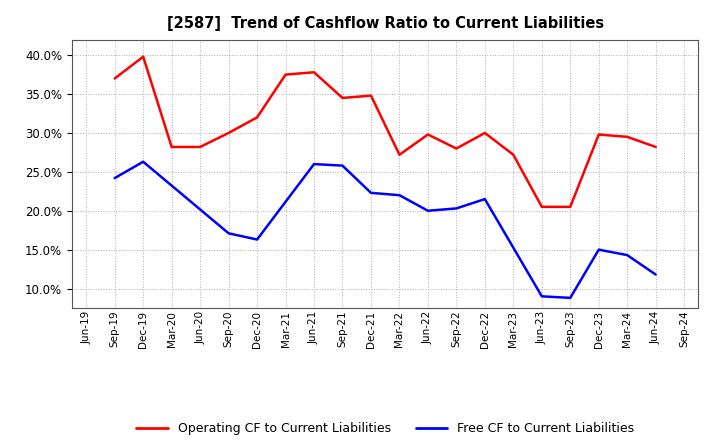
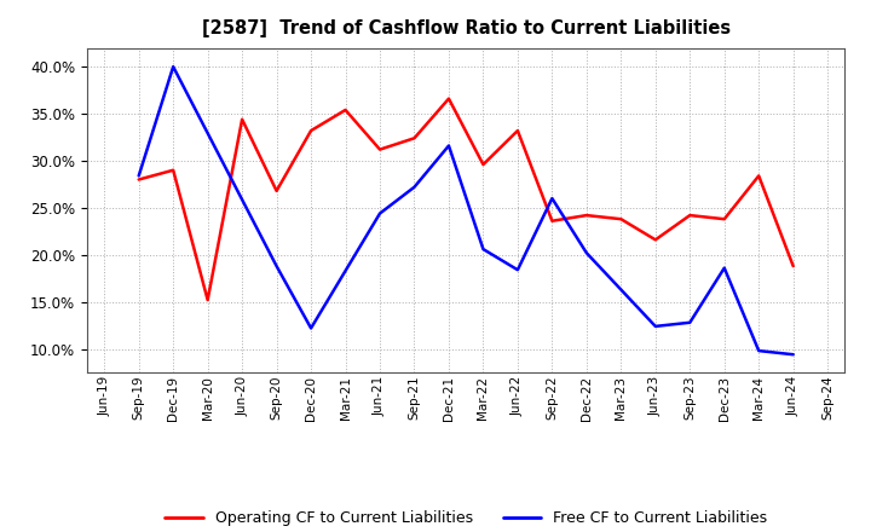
Operating CF to Current Liabilities/Sep-19: 37.0% -> 28.0%
Free CF to Current Liabilities/Sep-19: 24.2% -> 28.4%
Operating CF to Current Liabilities/Dec-19: 39.8% -> 29.0%
Free CF to Current Liabilities/Dec-19: 26.3% -> 40.0%
Operating CF to Current Liabilities/Mar-20: 28.2% -> 15.2%
Operating CF to Current Liabilities/Jun-20: 28.2% -> 34.4%
Operating CF to Current Liabilities/Sep-20: 30.0% -> 26.8%
Free CF to Current Liabilities/Sep-20: 17.1% -> 18.8%
Operating CF to Current Liabilities/Dec-20: 32.0% -> 33.2%
Free CF to Current Liabilities/Dec-20: 16.3% -> 12.2%
Operating CF to Current Liabilities/Mar-21: 37.5% -> 35.4%
Operating CF to Current Liabilities/Jun-21: 37.8% -> 31.2%
Free CF to Current Liabilities/Jun-21: 26.0% -> 24.4%
Operating CF to Current Liabilities/Sep-21: 34.5% -> 32.4%
Free CF to Current Liabilities/Sep-21: 25.8% -> 27.2%
Operating CF to Current Liabilities/Dec-21: 34.8% -> 36.6%
Free CF to Current Liabilities/Dec-21: 22.3% -> 31.6%
Operating CF to Current Liabilities/Mar-22: 27.2% -> 29.6%
Free CF to Current Liabilities/Mar-22: 22.0% -> 20.6%
Operating CF to Current Liabilities/Jun-22: 29.8% -> 33.2%
Free CF to Current Liabilities/Jun-22: 20.0% -> 18.4%
Operating CF to Current Liabilities/Sep-22: 28.0% -> 23.6%
Free CF to Current Liabilities/Sep-22: 20.3% -> 26.0%
Operating CF to Current Liabilities/Dec-22: 30.0% -> 24.2%
Free CF to Current Liabilities/Dec-22: 21.5% -> 20.2%
Operating CF to Current Liabilities/Mar-23: 27.2% -> 23.8%
Operating CF to Current Liabilities/Jun-23: 20.5% -> 21.6%
Free CF to Current Liabilities/Jun-23: 9.0% -> 12.4%
Operating CF to Current Liabilities/Sep-23: 20.5% -> 24.2%
Free CF to Current Liabilities/Sep-23: 8.8% -> 12.8%
Operating CF to Current Liabilities/Dec-23: 29.8% -> 23.8%
Free CF to Current Liabilities/Dec-23: 15.0% -> 18.6%
Operating CF to Current Liabilities/Mar-24: 29.5% -> 28.4%
Free CF to Current Liabilities/Mar-24: 14.3% -> 9.8%
Operating CF to Current Liabilities/Jun-24: 28.2% -> 18.8%
Free CF to Current Liabilities/Jun-24: 11.8% -> 9.4%
